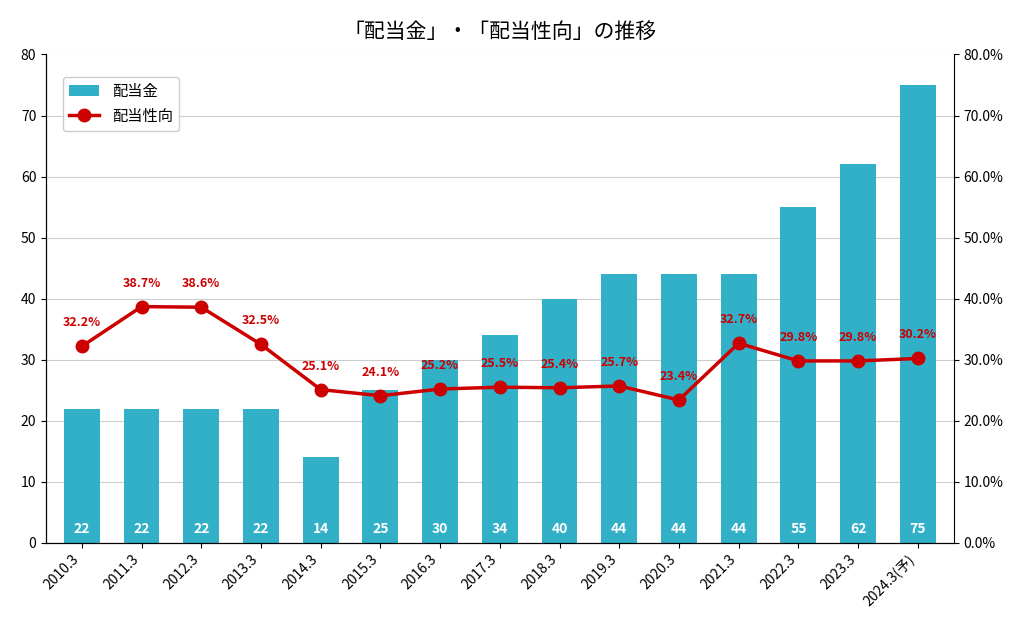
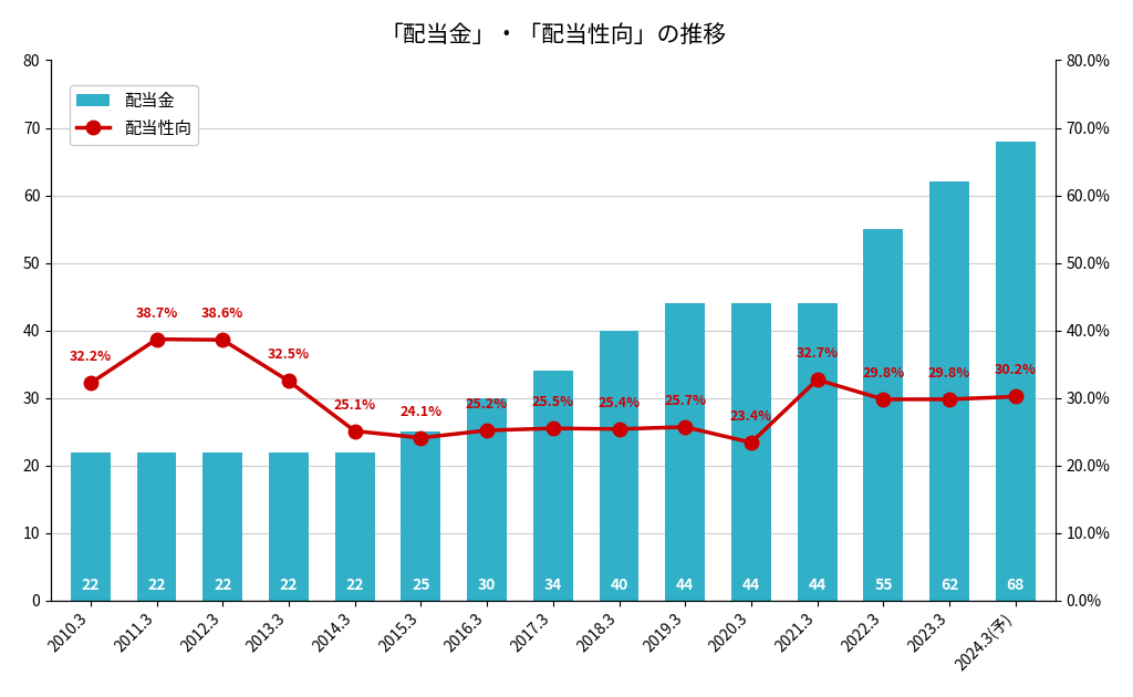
配当金/2014.3: 14 -> 22
配当金/2024.3(予): 75 -> 68
